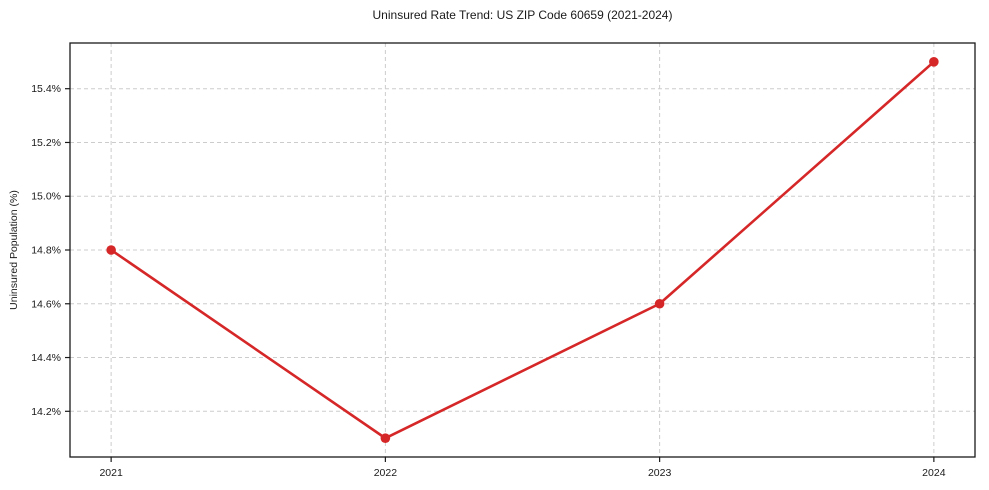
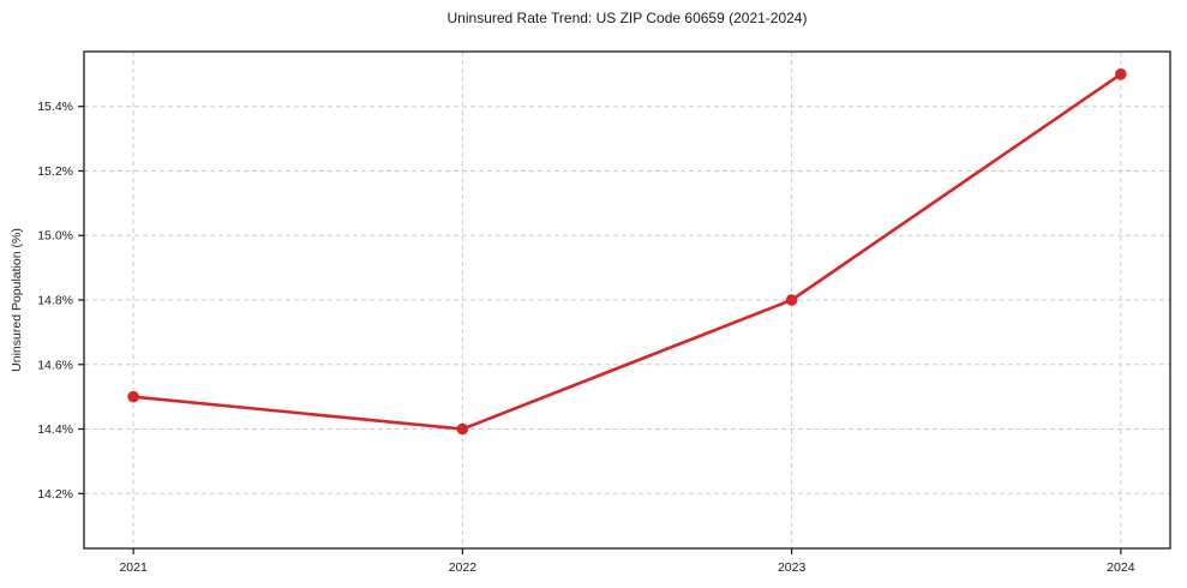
2021: 14.8% -> 14.5%
2022: 14.1% -> 14.4%
2023: 14.6% -> 14.8%
